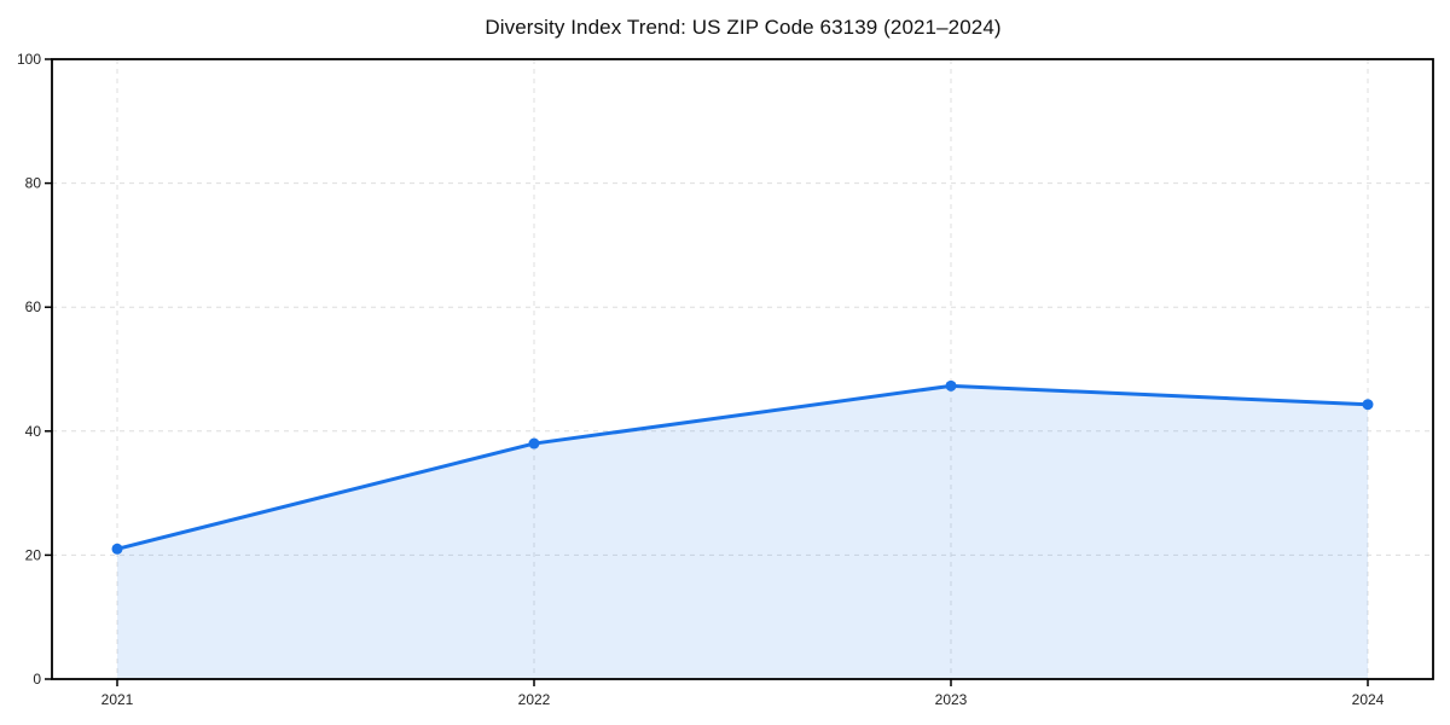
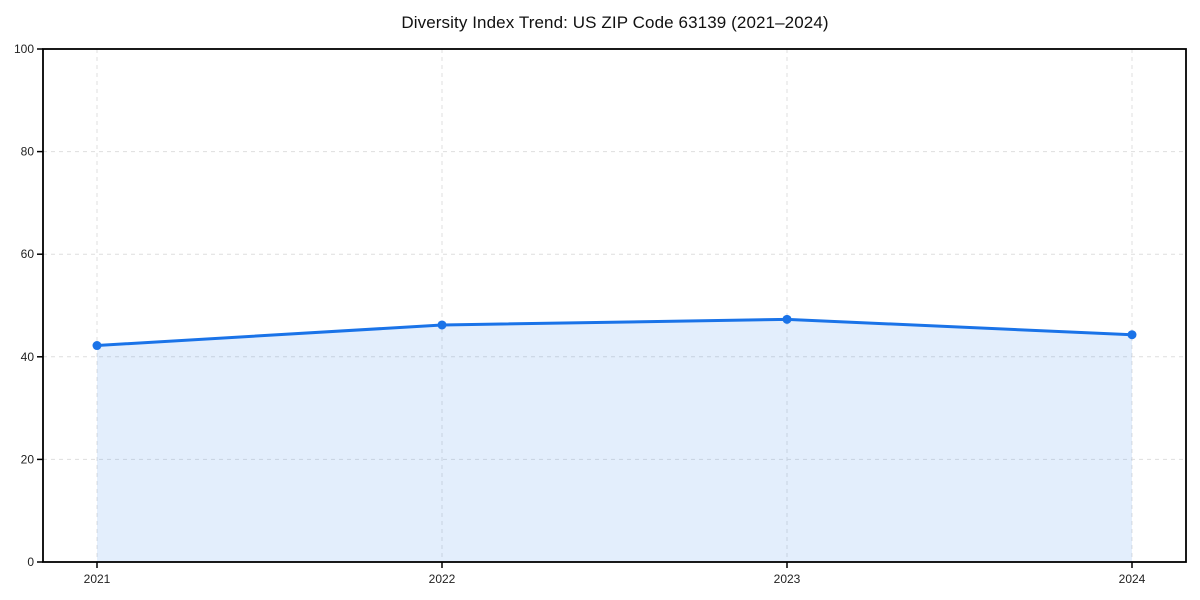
2021: 21 -> 42
2022: 38 -> 46
